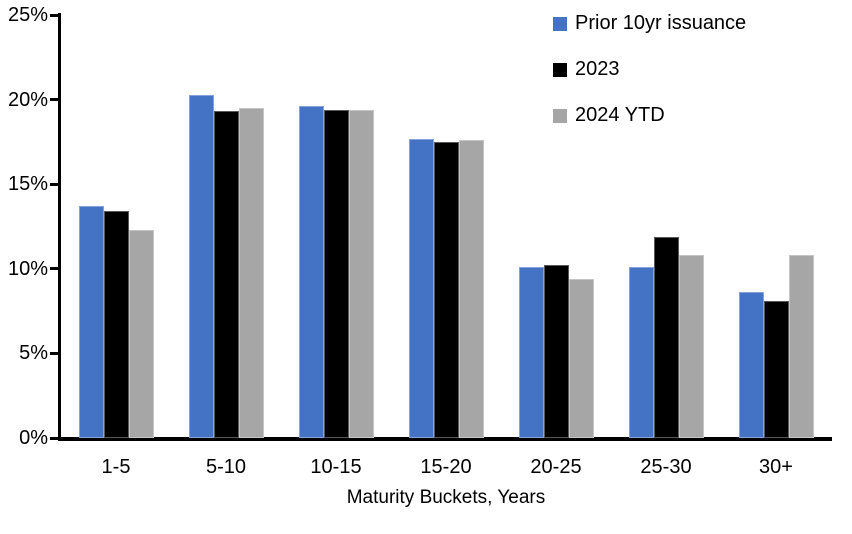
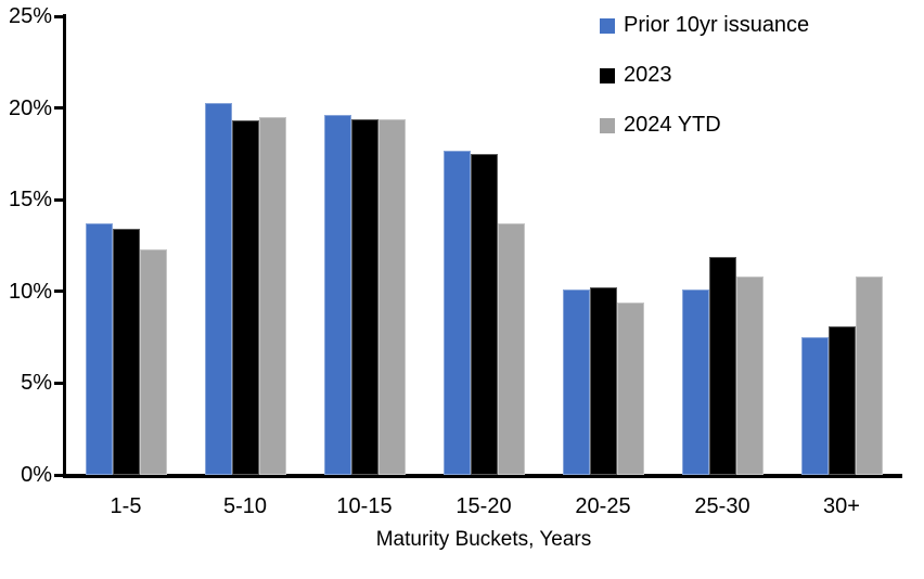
2024 YTD/15-20: 17.6% -> 13.7%
Prior 10yr issuance/30+: 8.6% -> 7.5%
